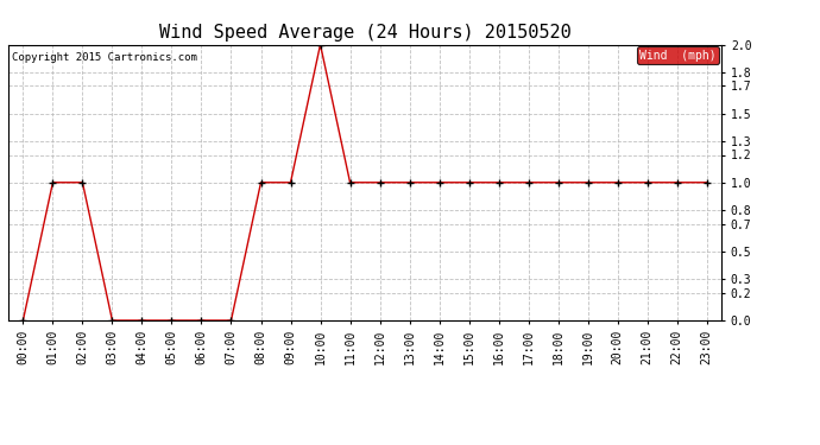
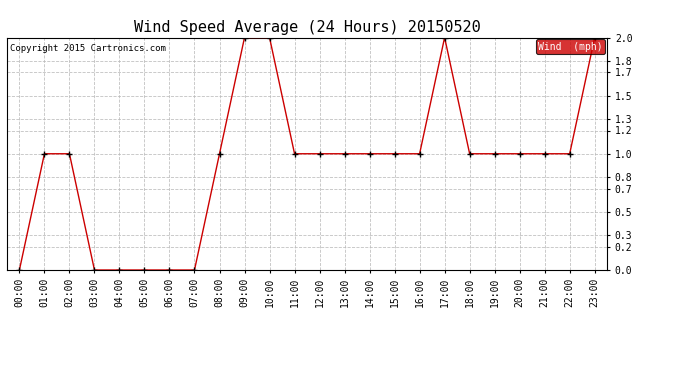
09:00: 1 -> 2
17:00: 1 -> 2
23:00: 1 -> 2
